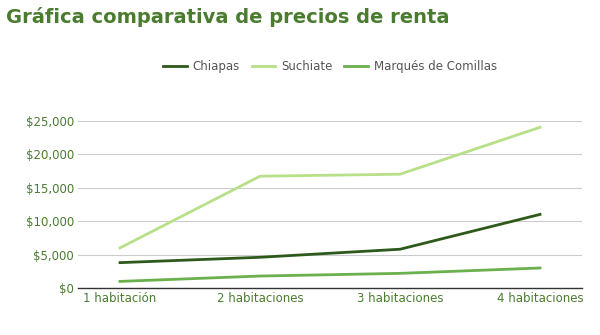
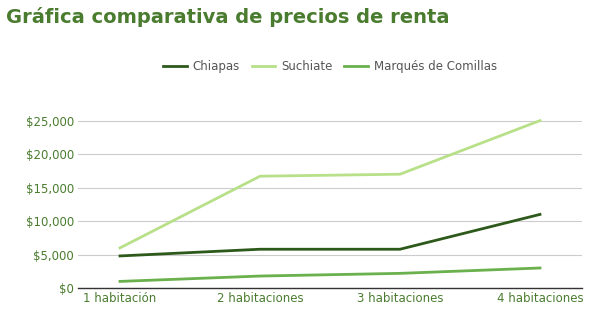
Chiapas/1 habitación: $3,800 -> $4,800
Chiapas/2 habitaciones: $4,600 -> $5,800
Suchiate/4 habitaciones: $24,000 -> $25,000
